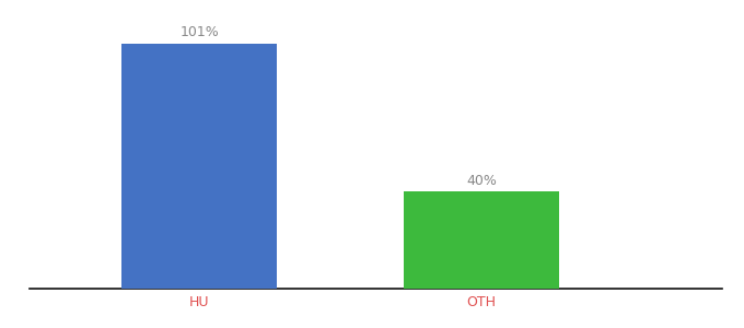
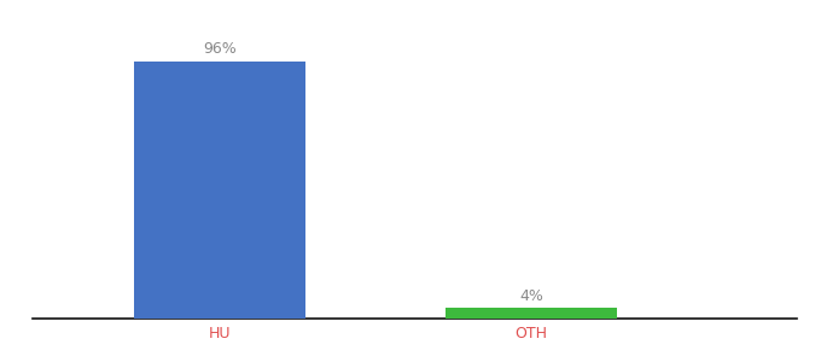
HU: 101% -> 96%
OTH: 40% -> 4%
